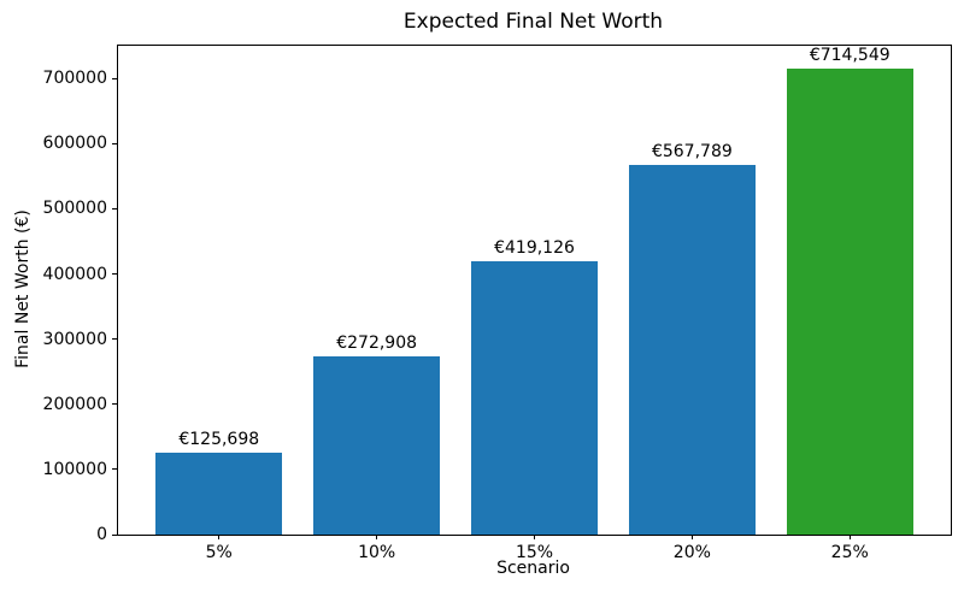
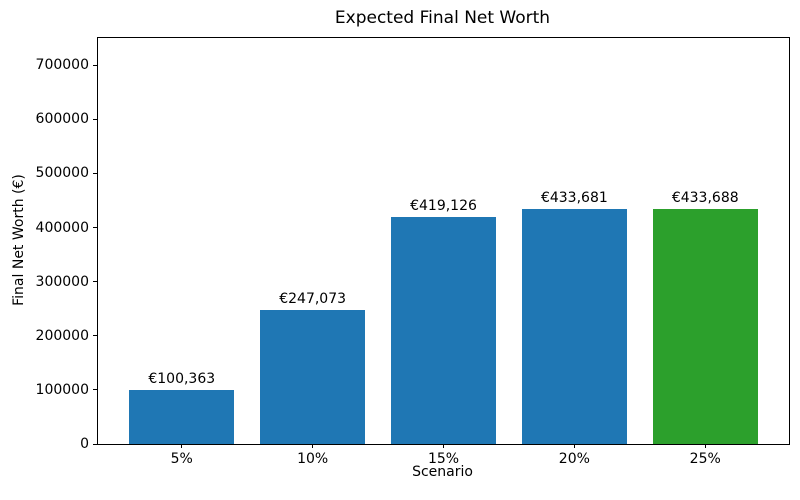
5%: €125,698 -> €100,363
10%: €272,908 -> €247,073
20%: €567,789 -> €433,681
25%: €714,549 -> €433,688
